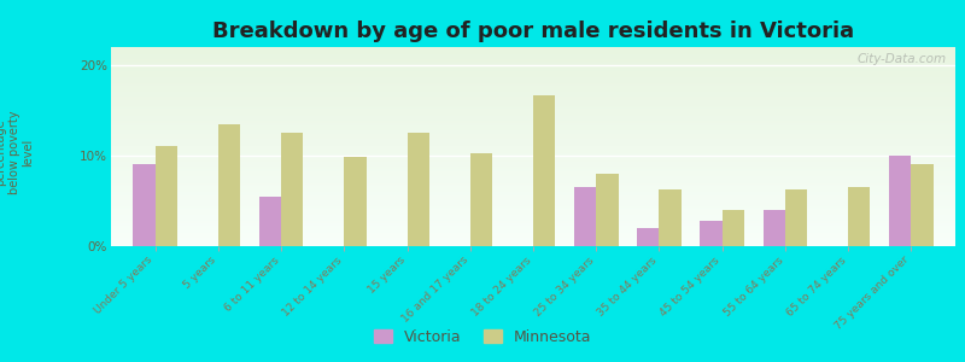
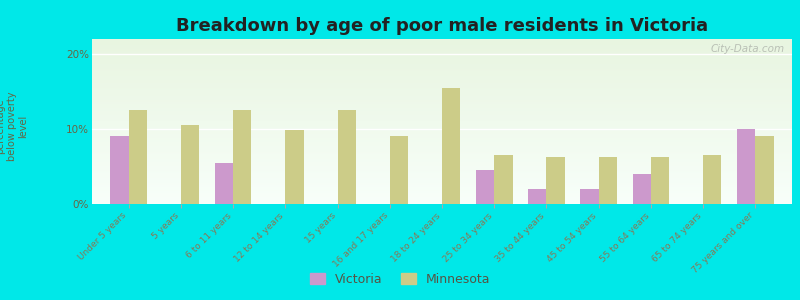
Minnesota/Under 5 years: 11.0% -> 12.5%
Minnesota/5 years: 13.4% -> 10.5%
Minnesota/16 and 17 years: 10.2% -> 9.0%
Minnesota/18 to 24 years: 16.6% -> 15.5%
Victoria/25 to 34 years: 6.6% -> 4.5%
Minnesota/25 to 34 years: 8.0% -> 6.5%
Victoria/45 to 54 years: 2.8% -> 2.0%
Minnesota/45 to 54 years: 4.0% -> 6.2%
